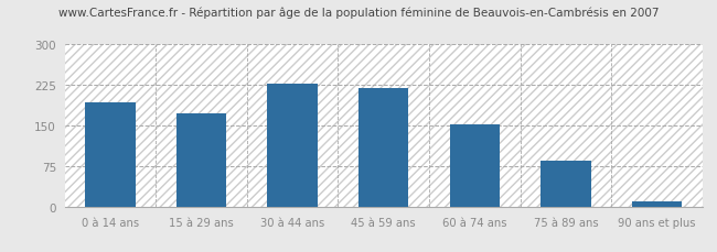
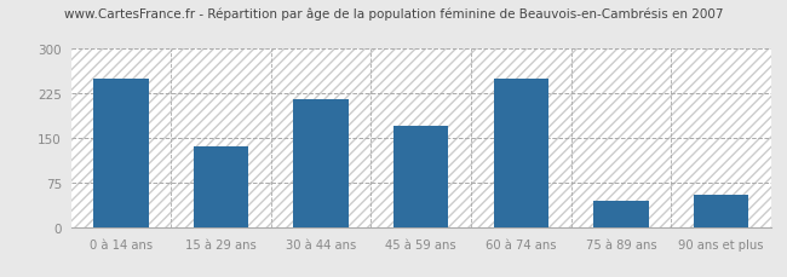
0 à 14 ans: 193 -> 250
15 à 29 ans: 172 -> 135
30 à 44 ans: 228 -> 215
45 à 59 ans: 220 -> 170
60 à 74 ans: 153 -> 250
75 à 89 ans: 84 -> 45
90 ans et plus: 10 -> 55
